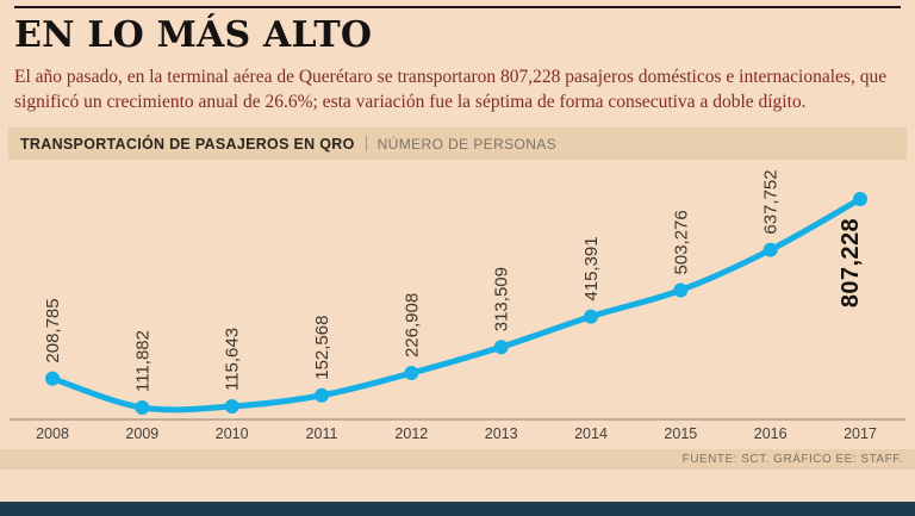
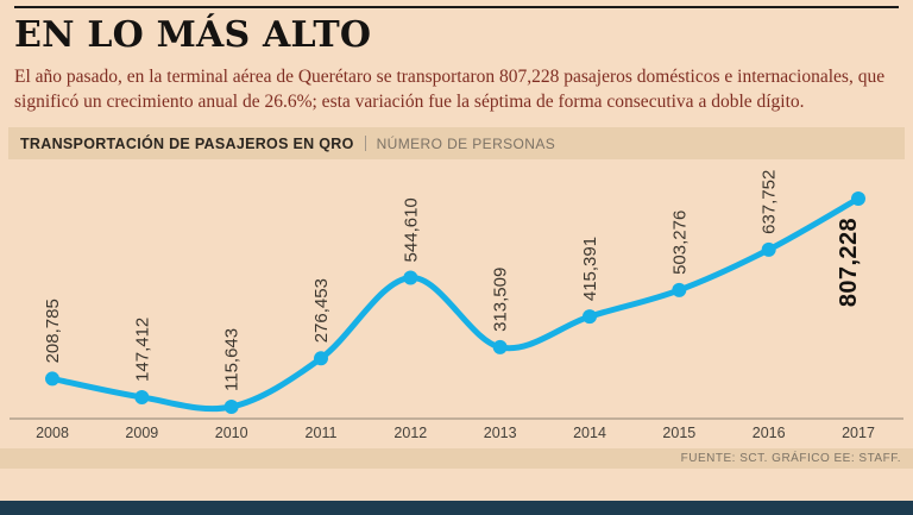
2009: 111,882 -> 147,412
2011: 152,568 -> 276,453
2012: 226,908 -> 544,610
